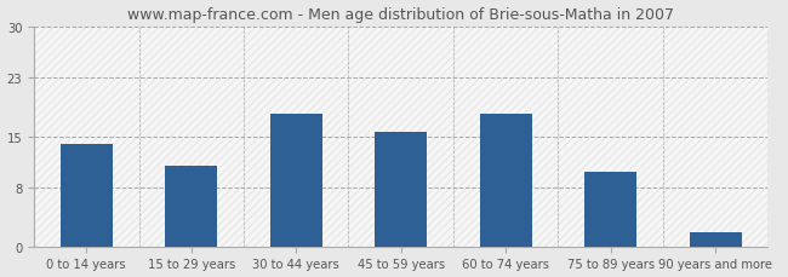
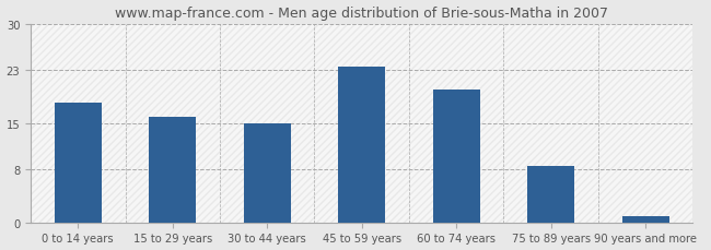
0 to 14 years: 14.0 -> 18.0
15 to 29 years: 11.0 -> 16.0
30 to 44 years: 18.0 -> 15.0
45 to 59 years: 15.6 -> 23.5
60 to 74 years: 18.0 -> 20.0
75 to 89 years: 10.2 -> 8.5
90 years and more: 2.0 -> 1.0
